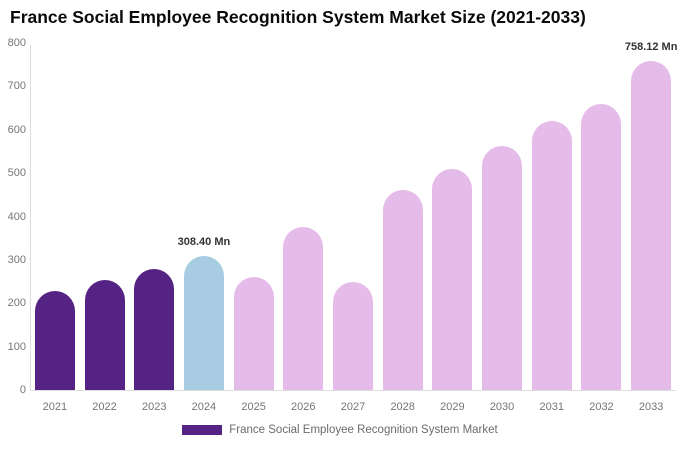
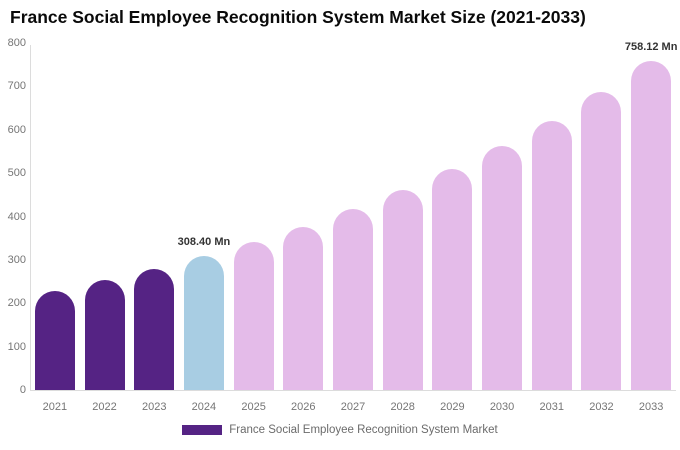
2025: 260 -> 340
2027: 250 -> 420
2032: 660 -> 690
